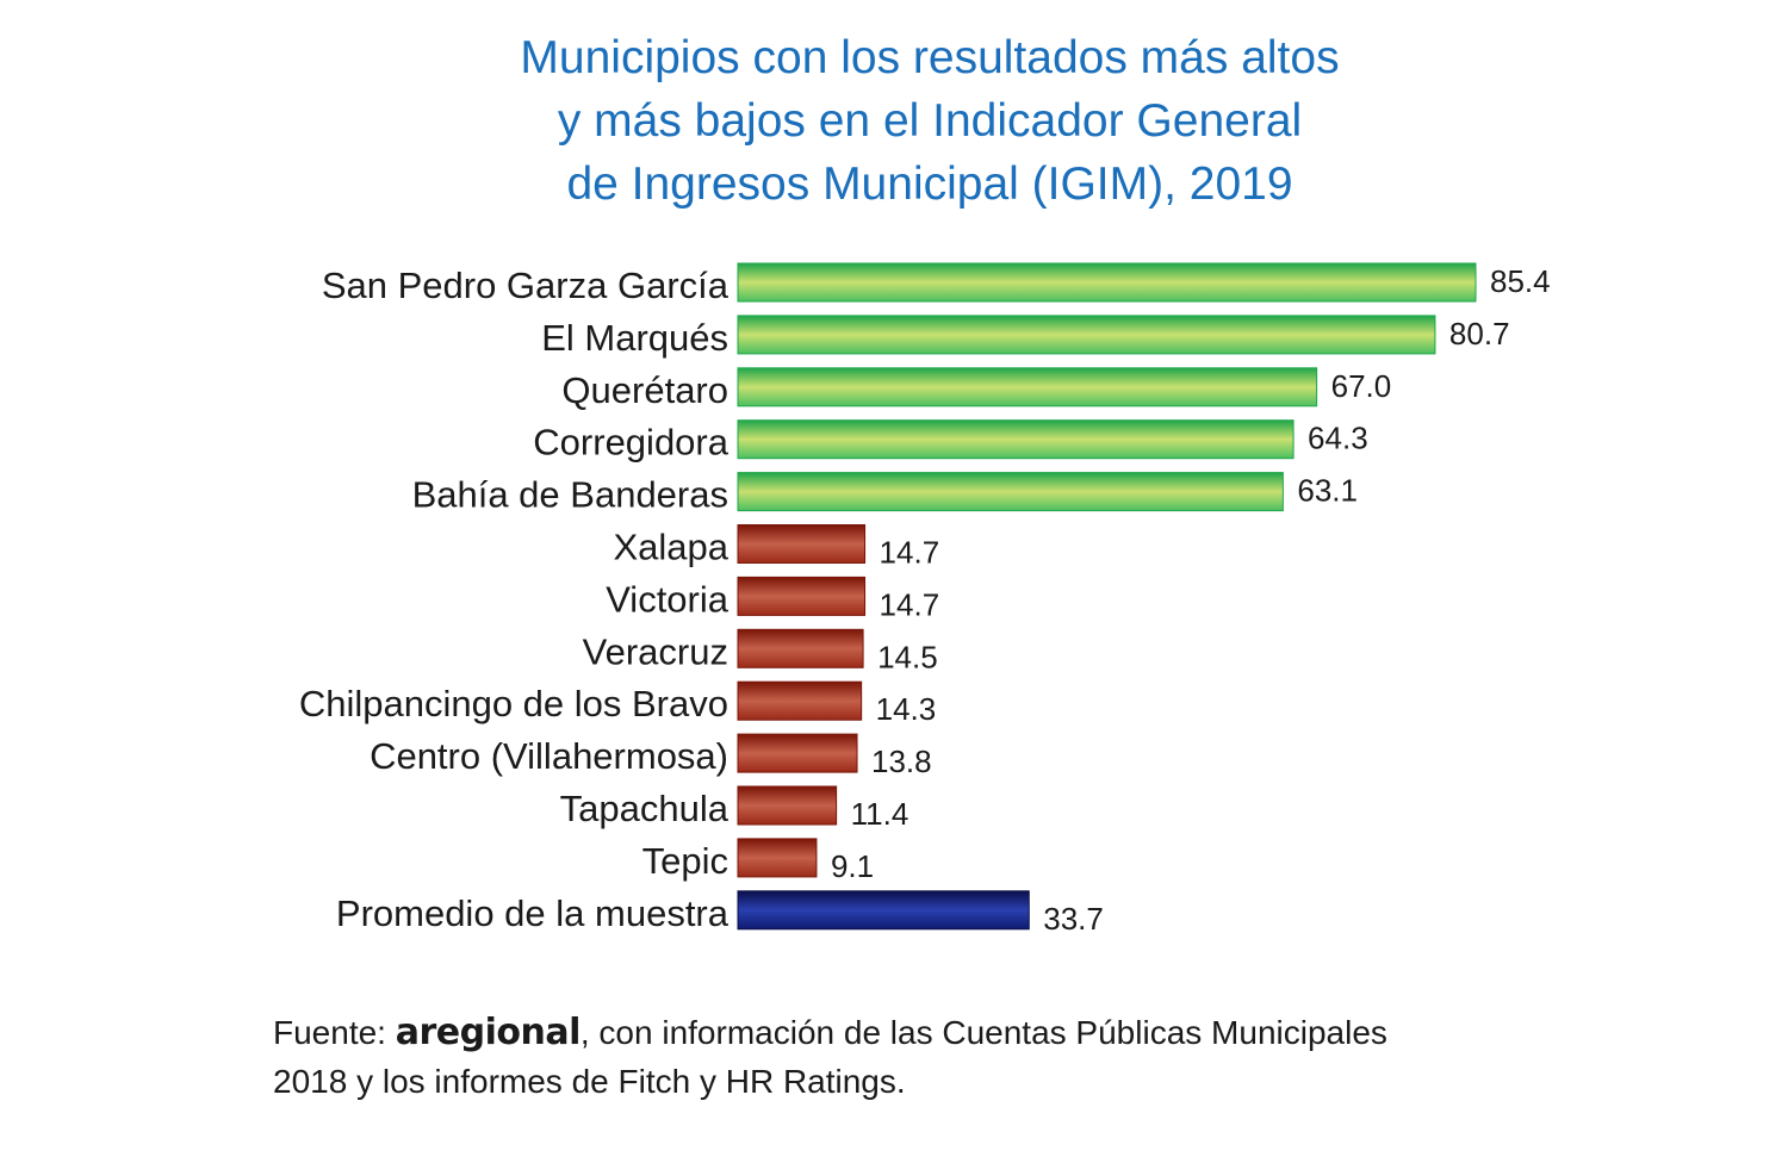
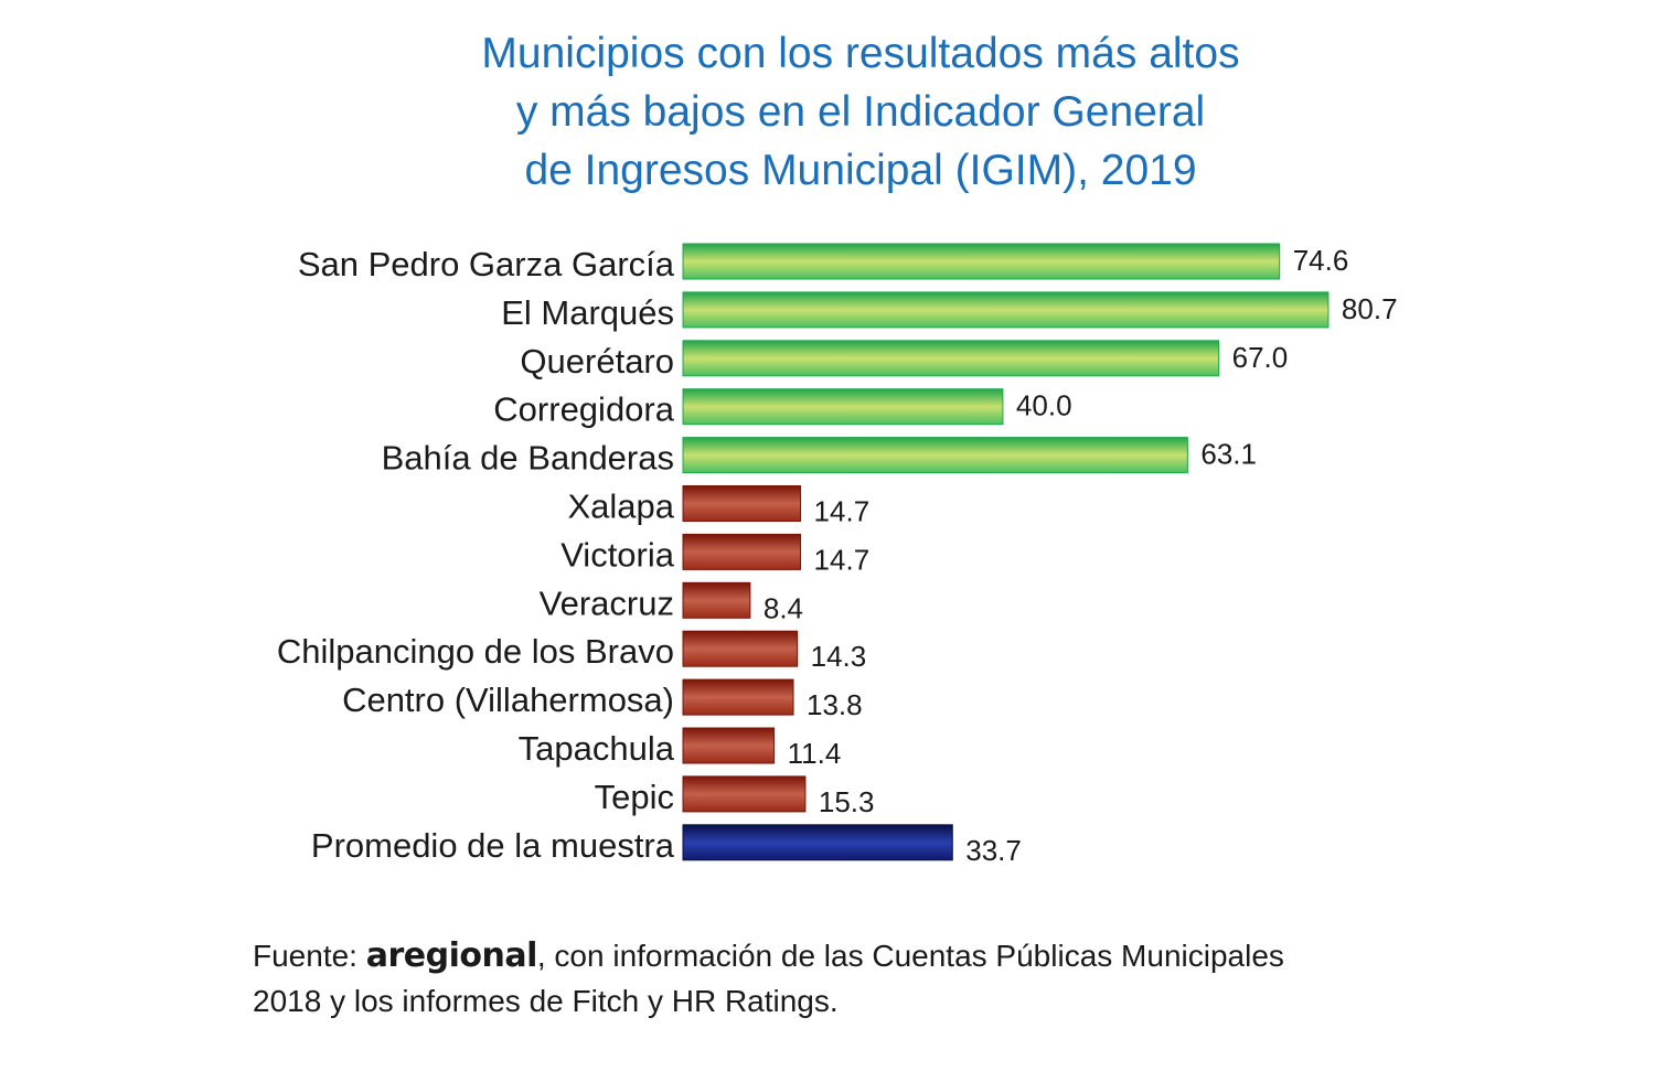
San Pedro Garza García: 85.4 -> 74.6
Corregidora: 64.3 -> 40.0
Veracruz: 14.5 -> 8.4
Tepic: 9.1 -> 15.3
